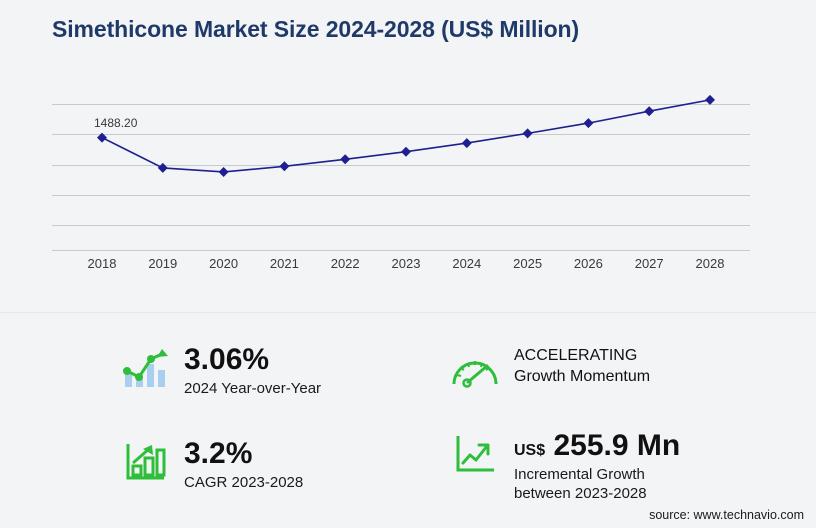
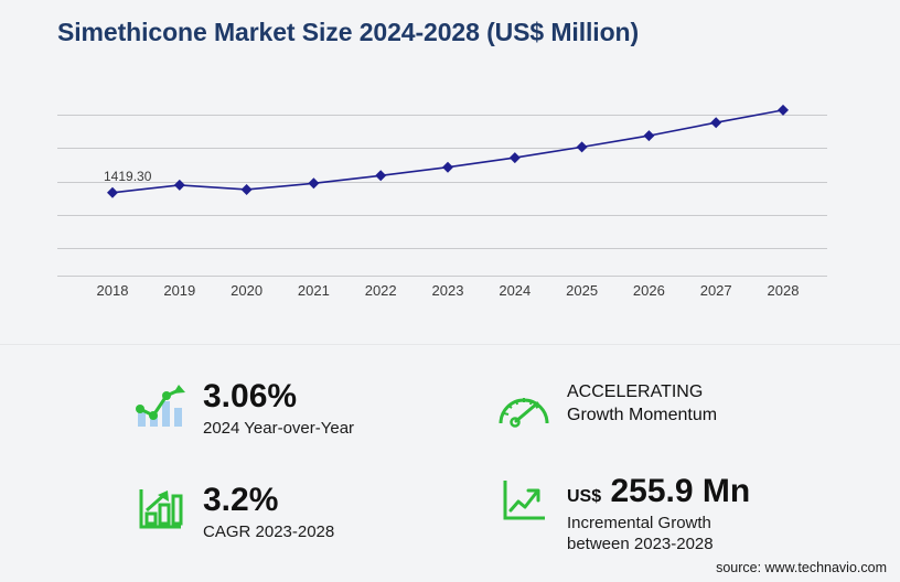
2018: 1488.20 -> 1419.30
